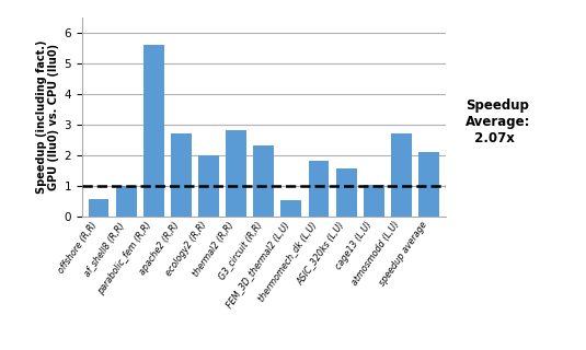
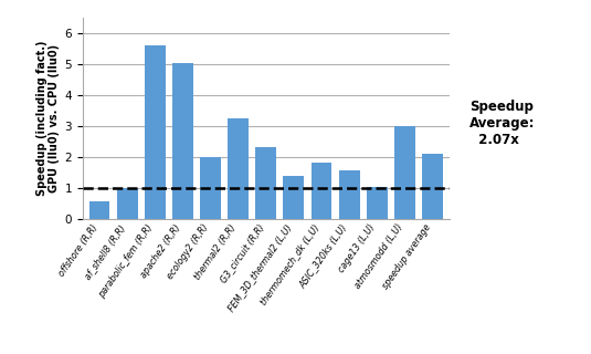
apache2 (R,R): 2.72 -> 5.05
thermal2 (R,R): 2.84 -> 3.25
FEM_3D_thermal2 (L,U): 0.55 -> 1.40
atmosmodd (L,U): 2.74 -> 3.00
